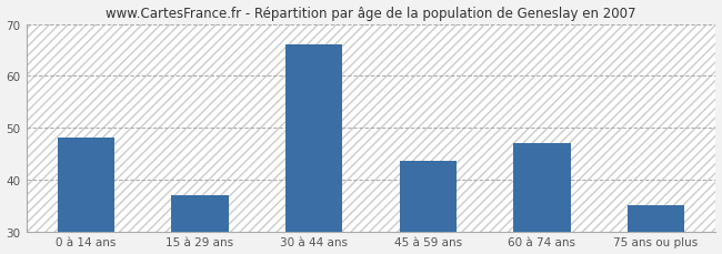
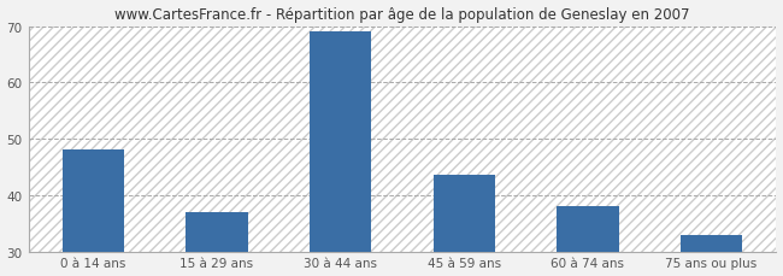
30 à 44 ans: 66.0 -> 69.0
60 à 74 ans: 47.0 -> 38.0
75 ans ou plus: 35.0 -> 33.0
